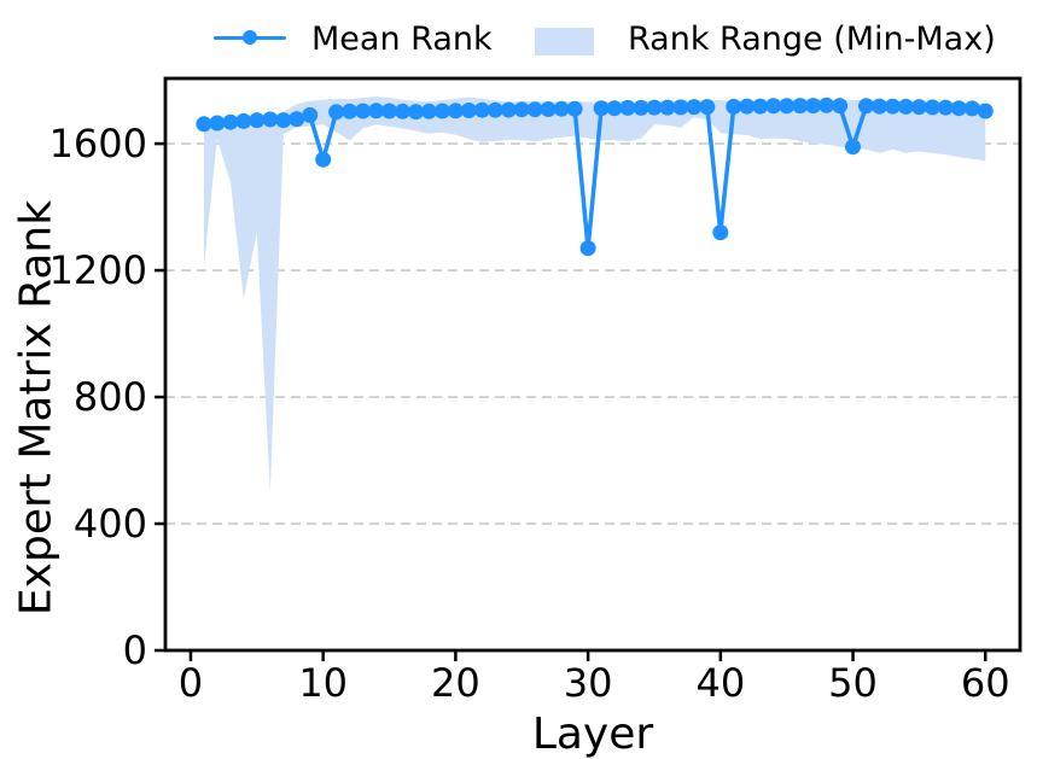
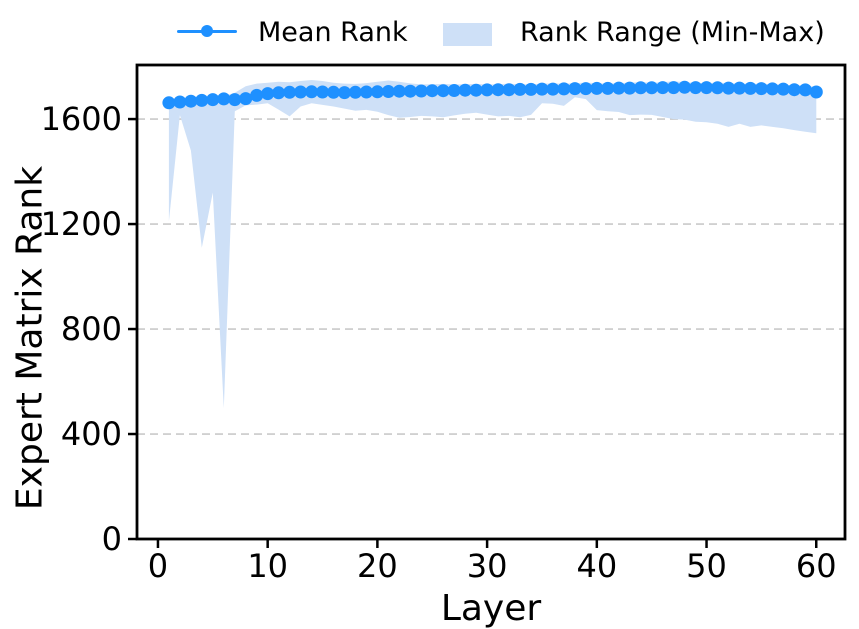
Mean Rank/10: 1550 -> 1700
Mean Rank/30: 1270 -> 1710
Mean Rank/40: 1320 -> 1720
Mean Rank/50: 1590 -> 1720
